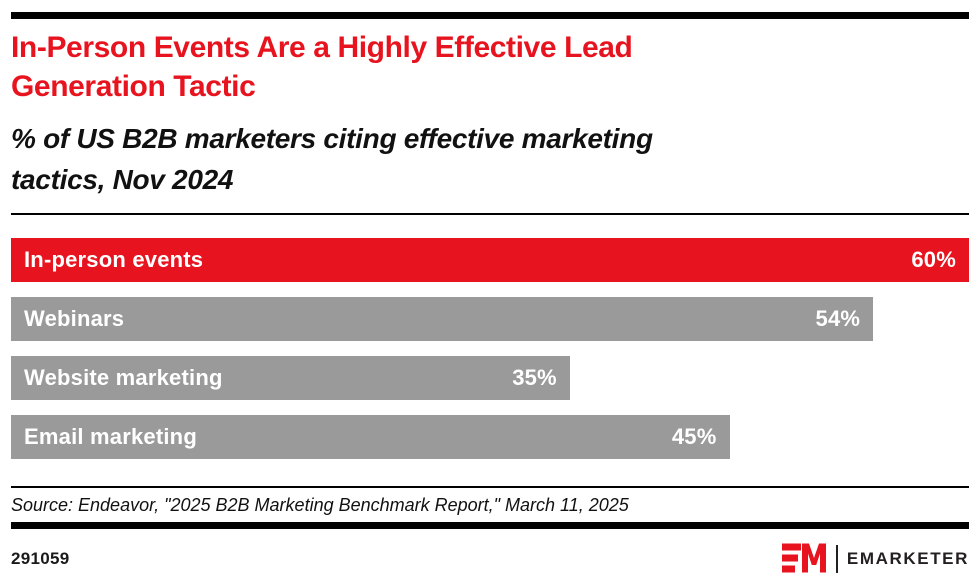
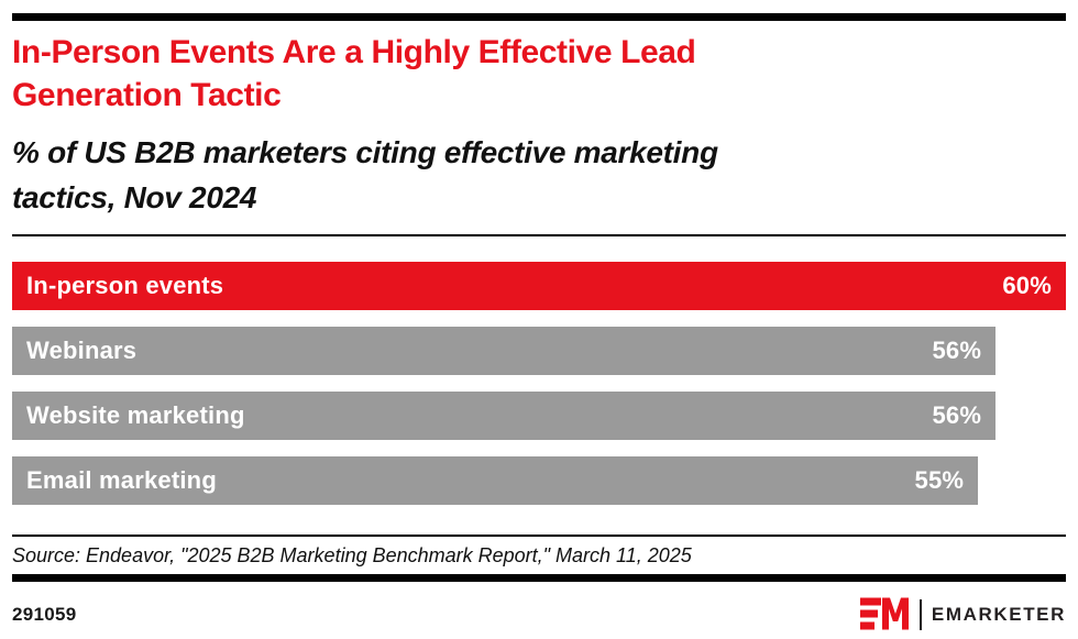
Webinars: 54% -> 56%
Website marketing: 35% -> 56%
Email marketing: 45% -> 55%
